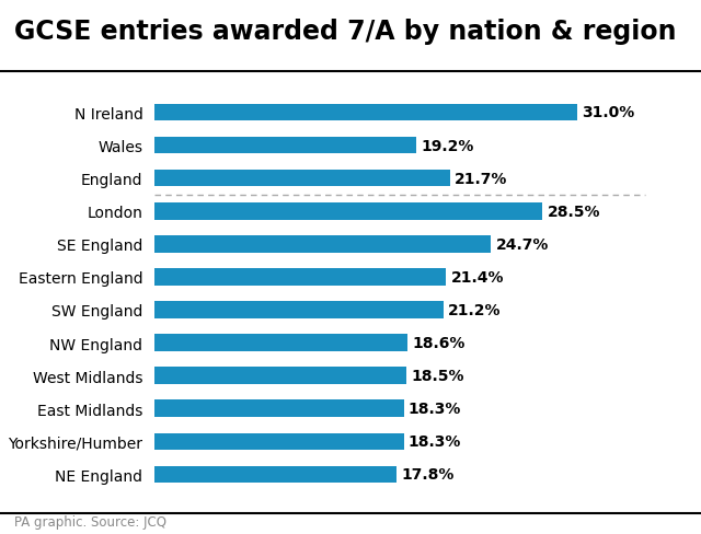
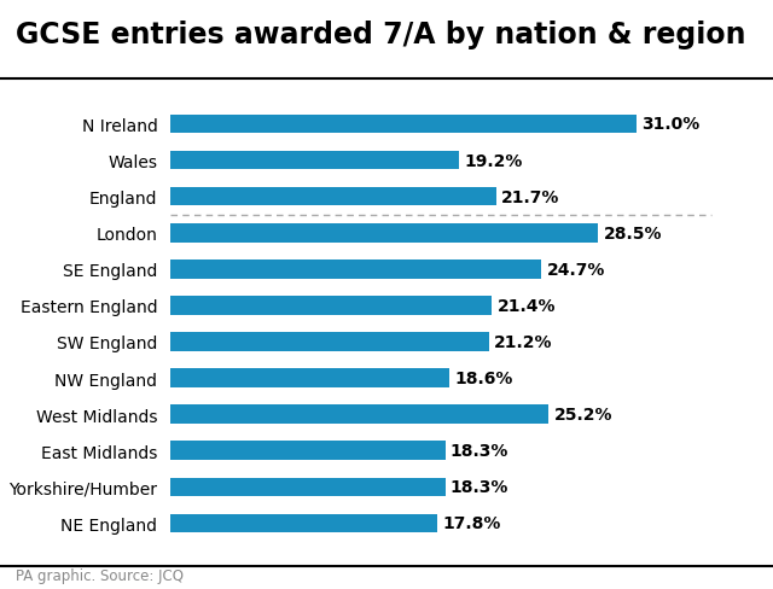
West Midlands: 18.5% -> 25.2%
